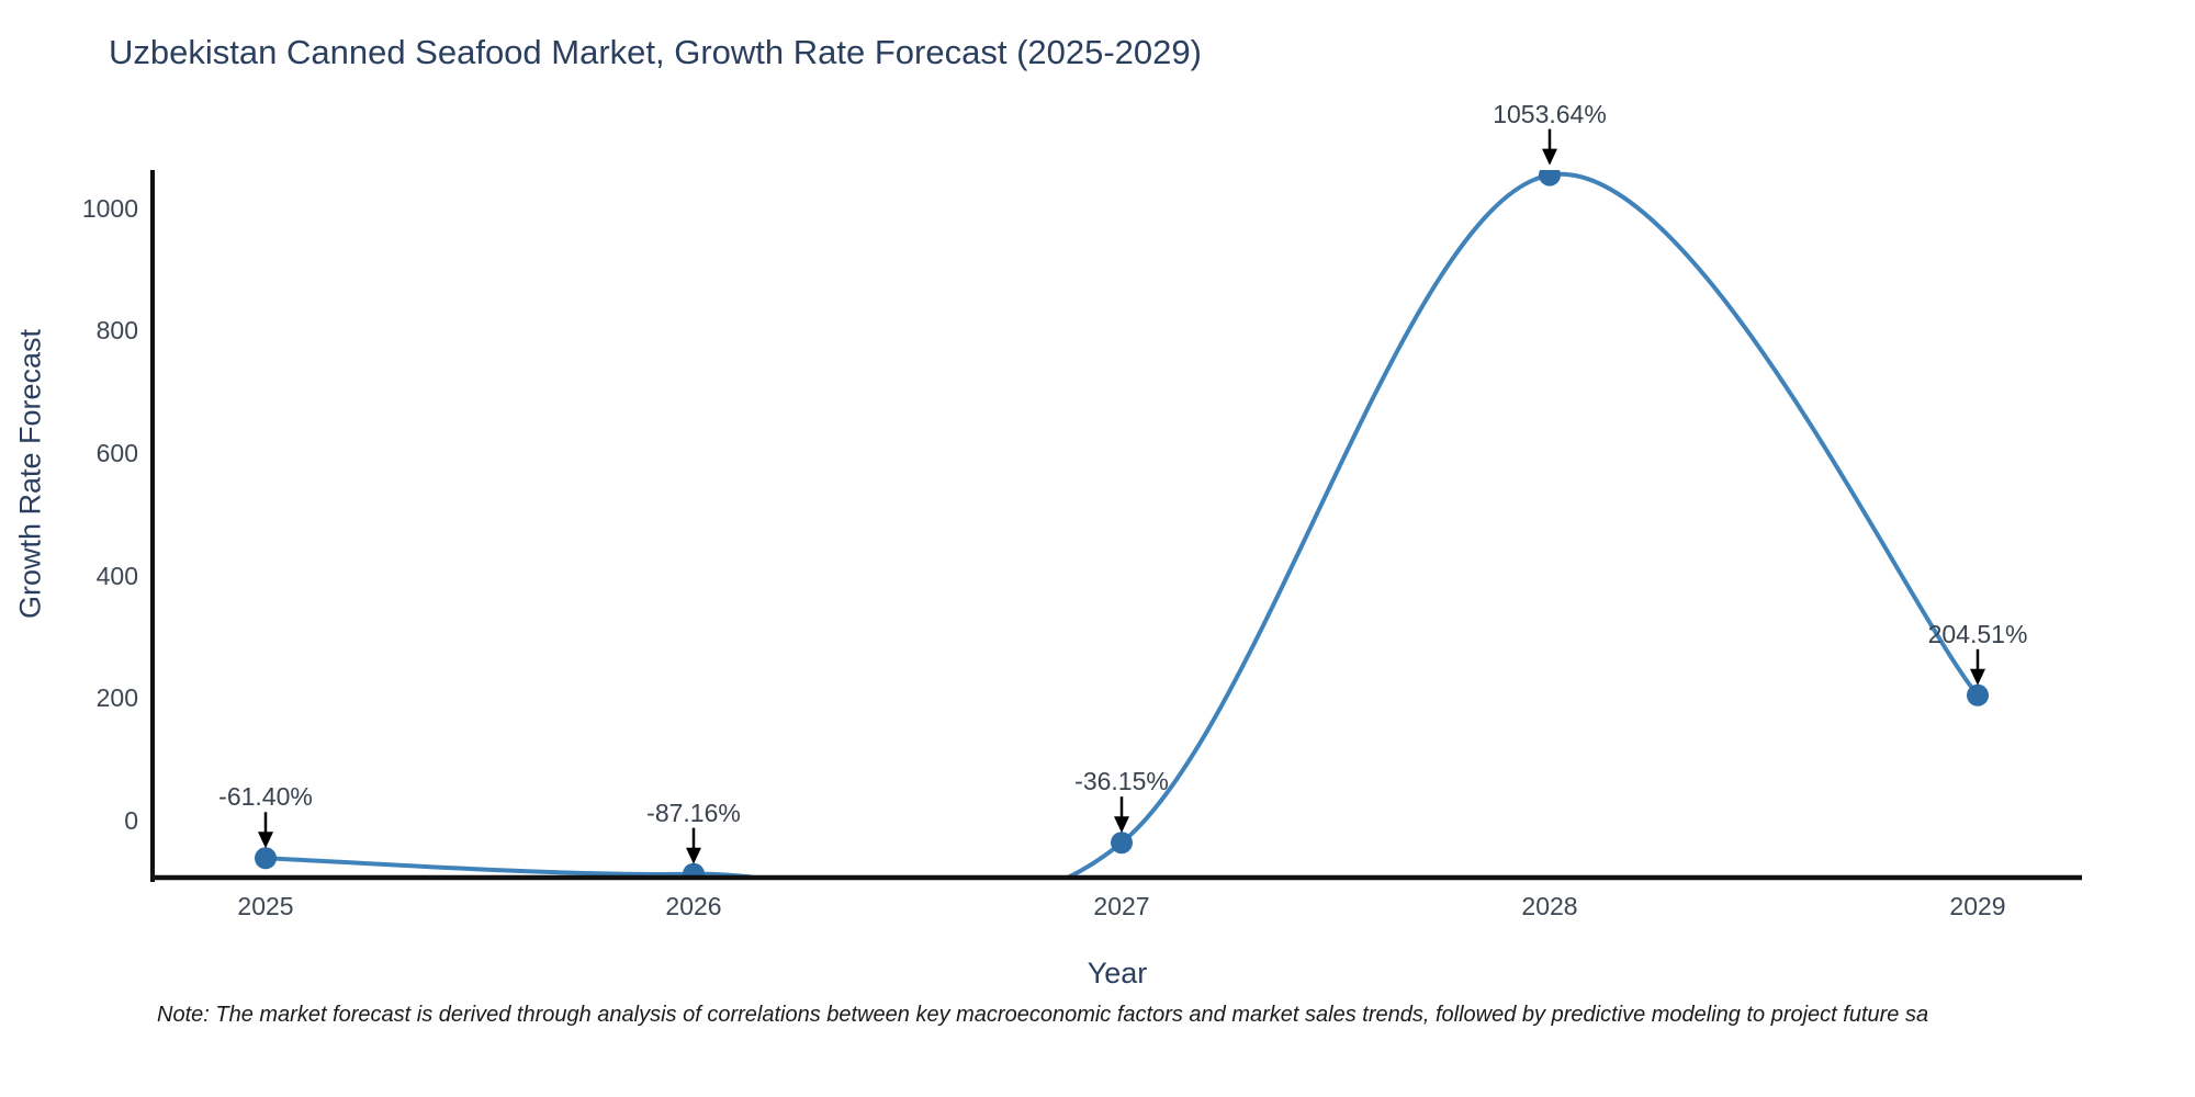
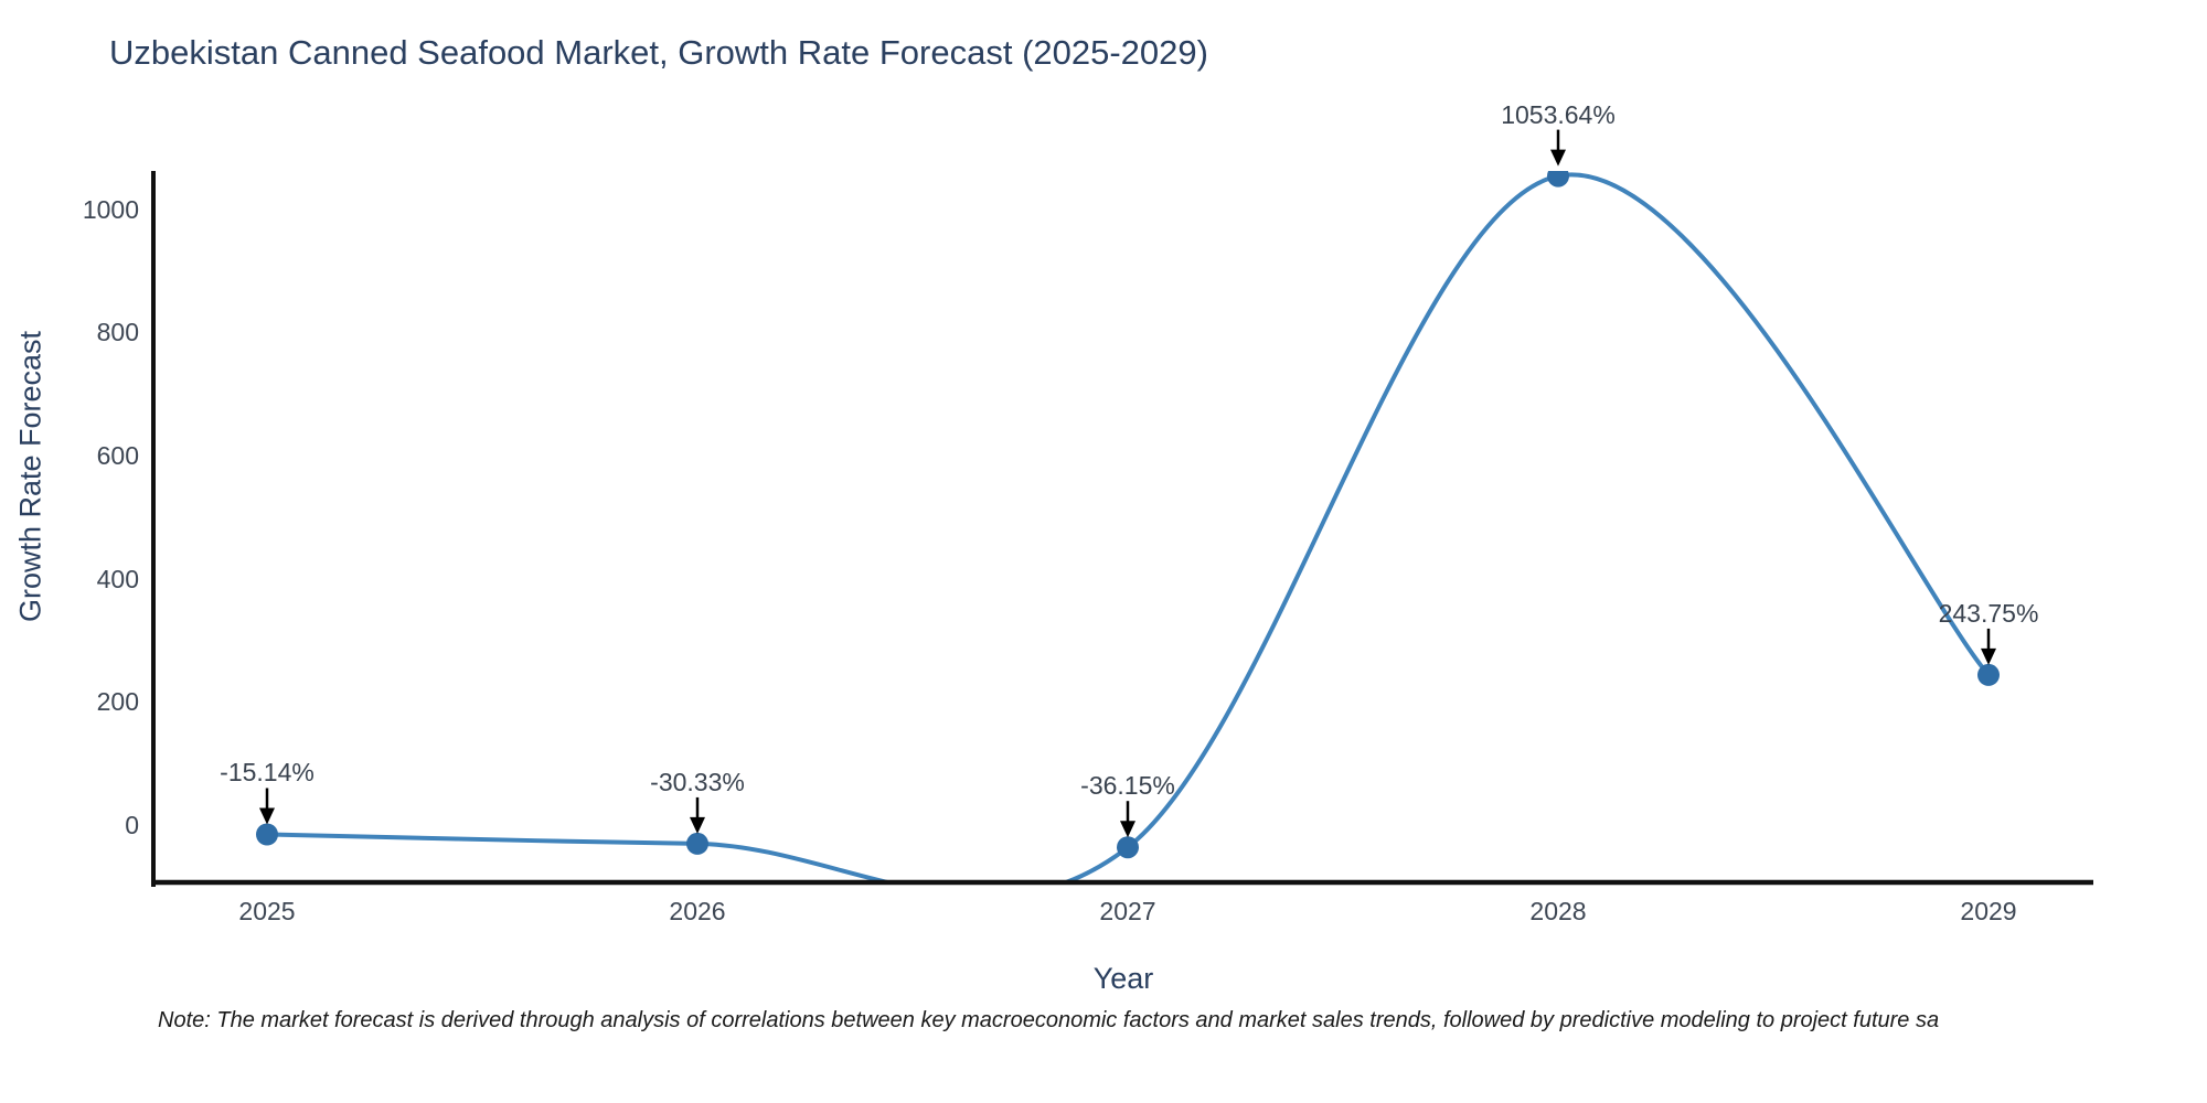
2025: -61.40% -> -15.14%
2026: -87.16% -> -30.33%
2029: 204.51% -> 243.75%
